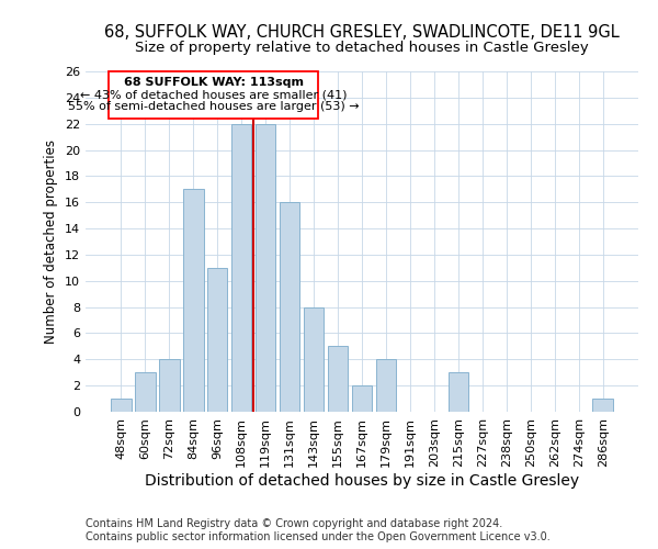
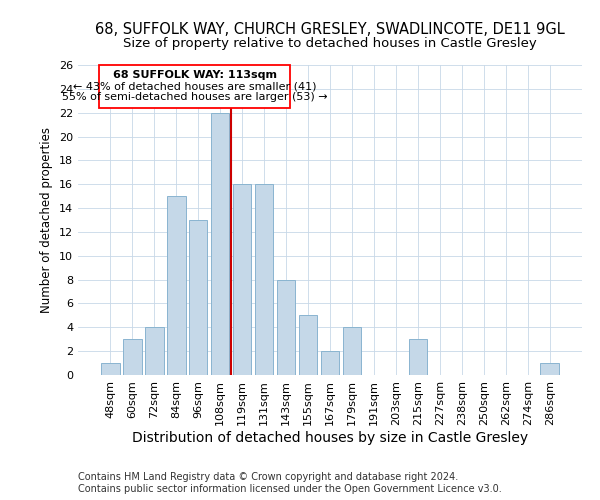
84sqm: 17 -> 15
96sqm: 11 -> 13
119sqm: 22 -> 16
